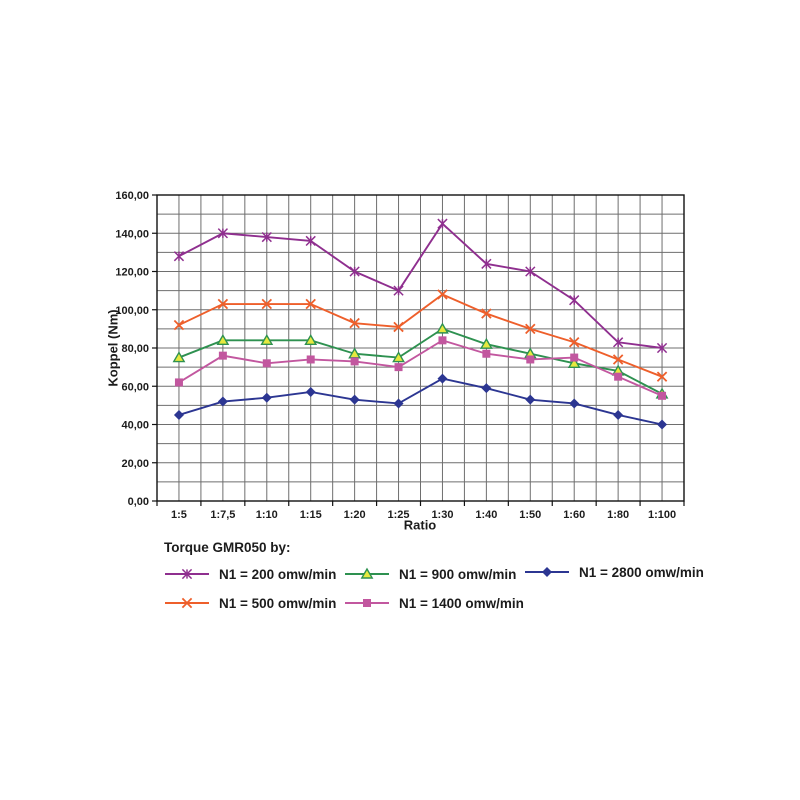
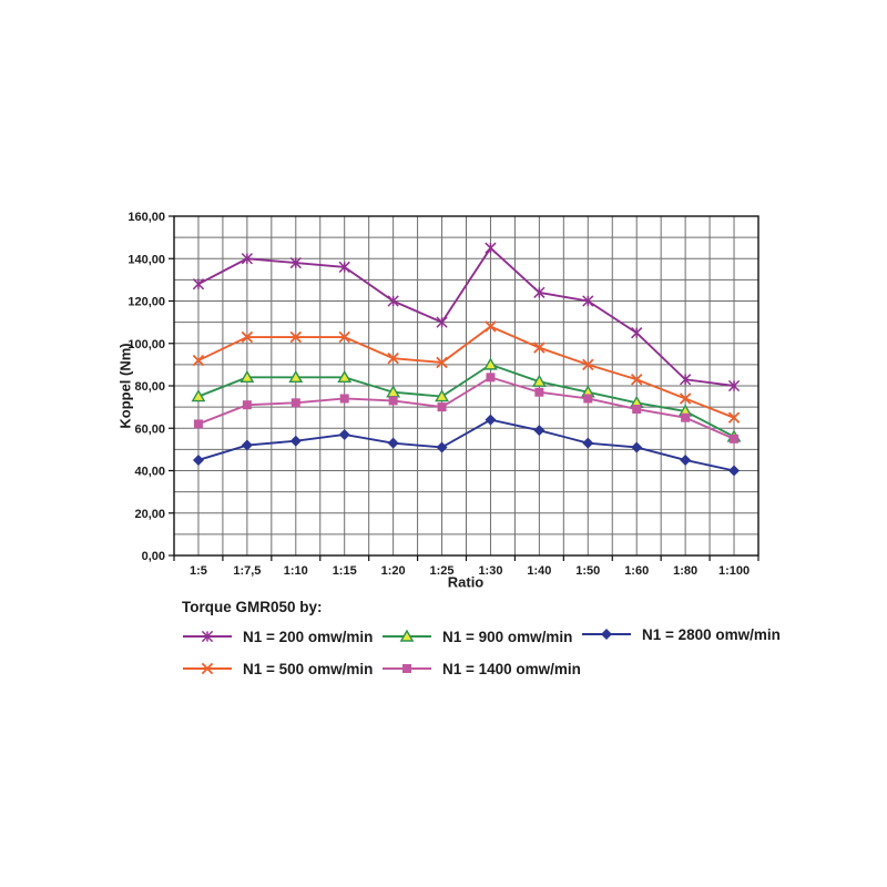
N1 = 1400 omw/min/1:7,5: 76 -> 71
N1 = 1400 omw/min/1:60: 75 -> 69
